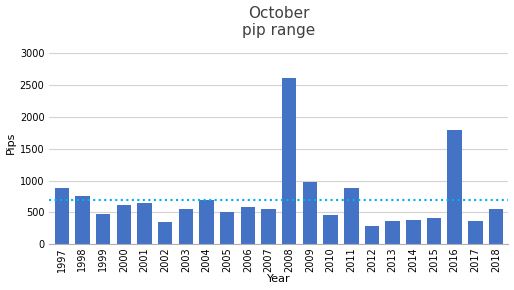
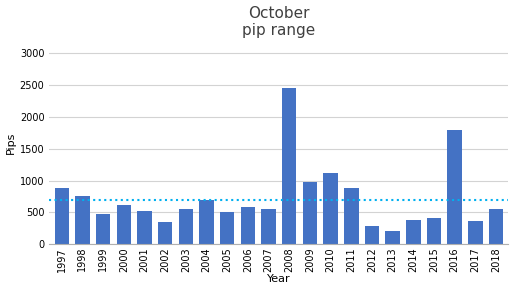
2001: 640 -> 520
2008: 2610 -> 2460
2010: 460 -> 1120
2013: 360 -> 200
